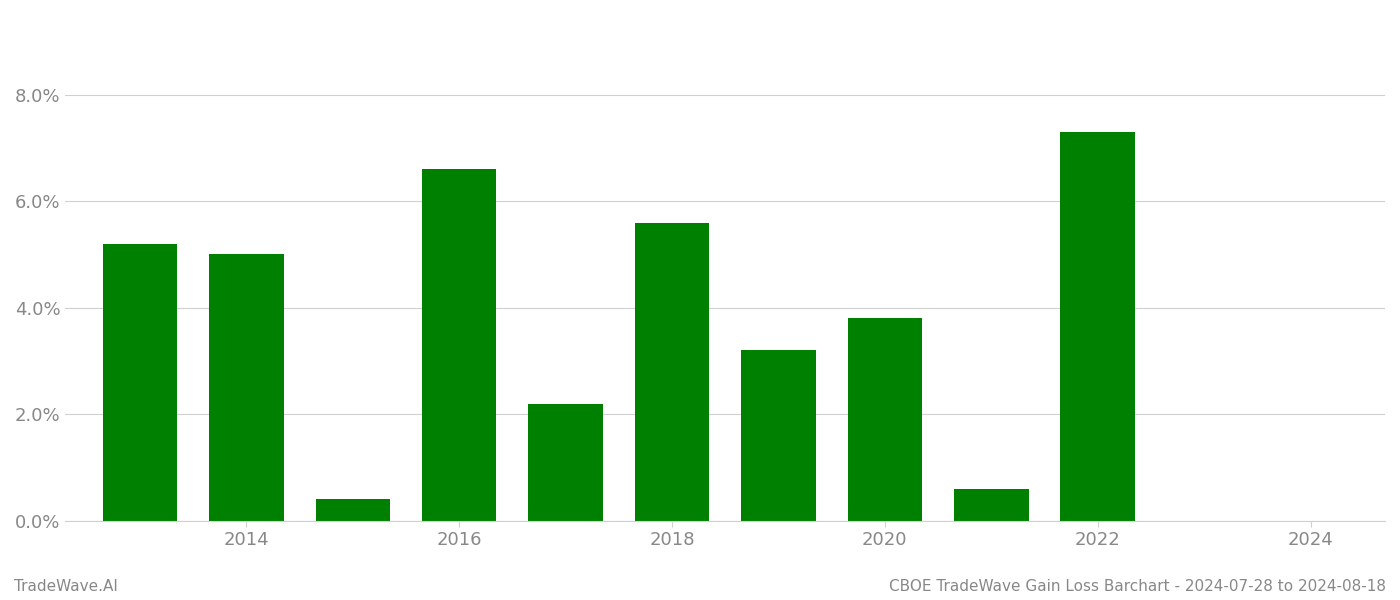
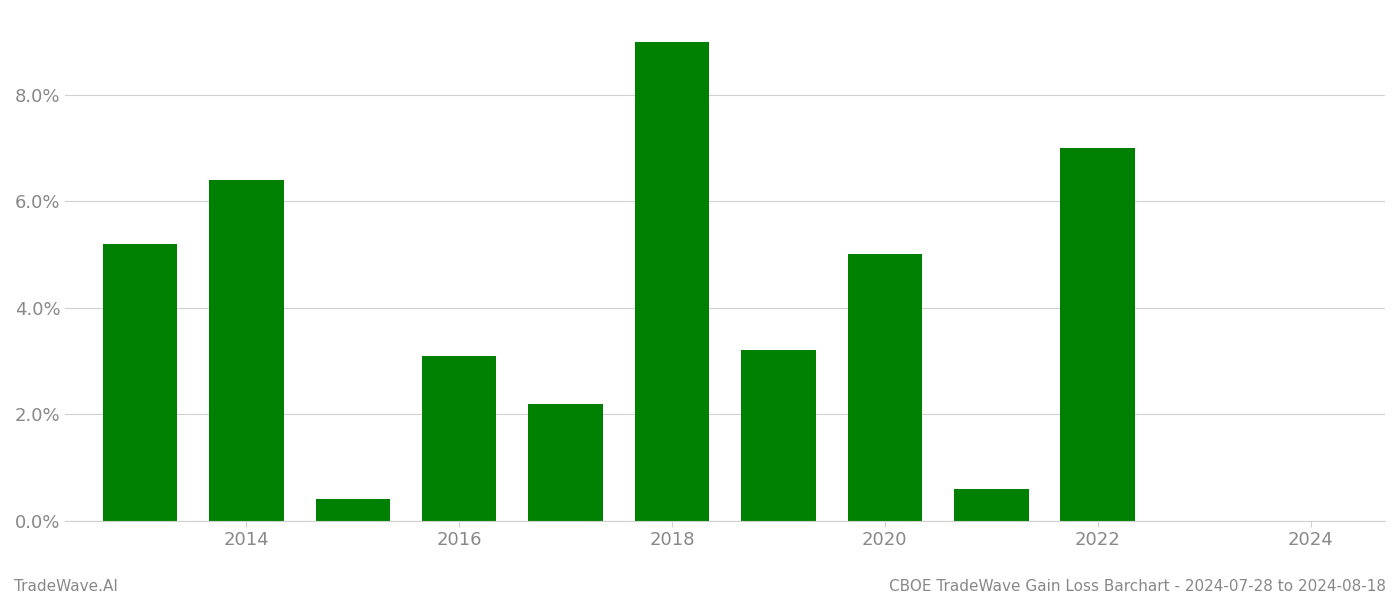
2014: 5.0% -> 6.4%
2016: 6.6% -> 3.1%
2018: 5.6% -> 9.0%
2020: 3.8% -> 5.0%
2022: 7.3% -> 7.0%
